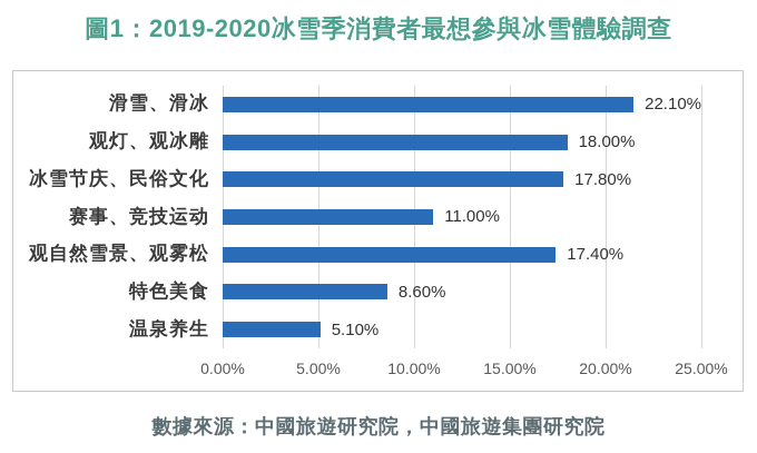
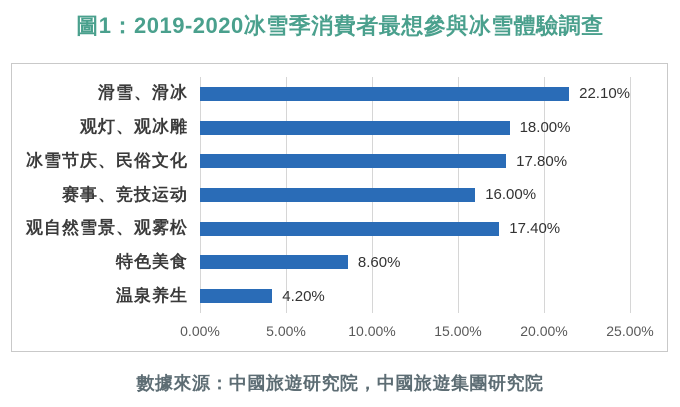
赛事、竞技运动: 11.00% -> 16.00%
温泉养生: 5.10% -> 4.20%
